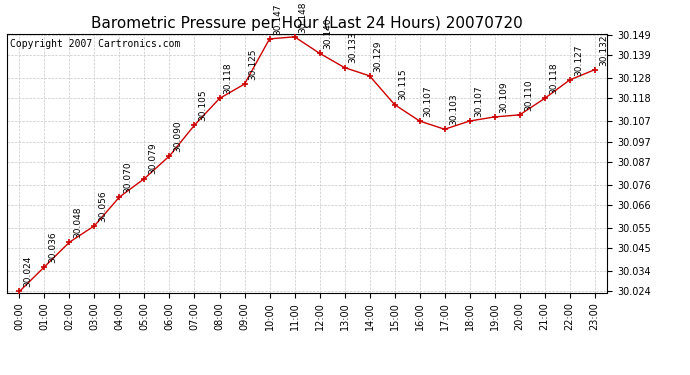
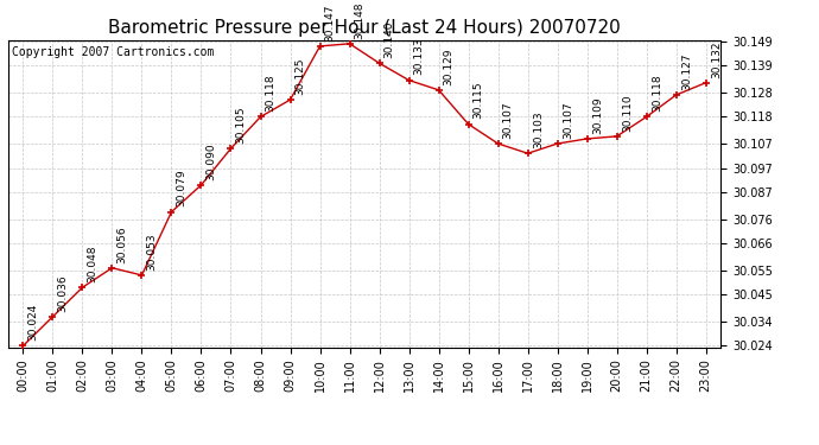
04:00: 30.070 -> 30.053
